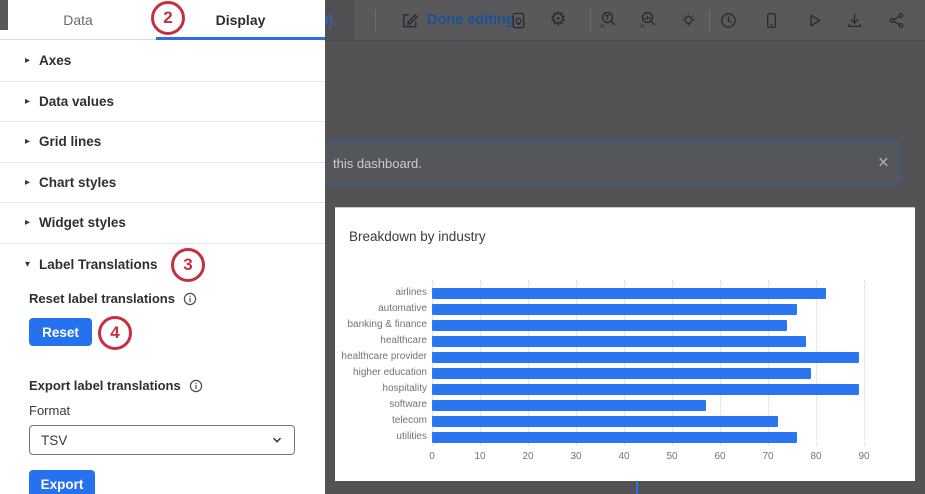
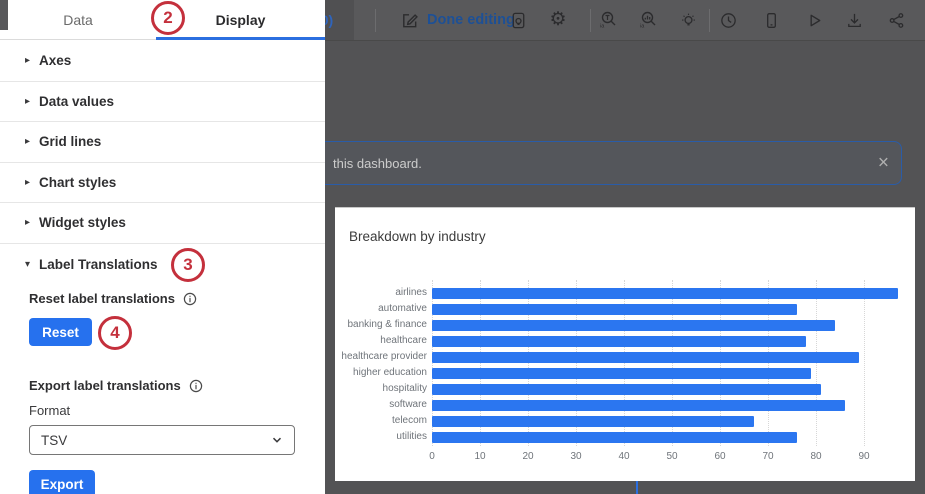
airlines: 82 -> 97
banking & finance: 74 -> 84
hospitality: 89 -> 81
software: 57 -> 86
telecom: 72 -> 67
